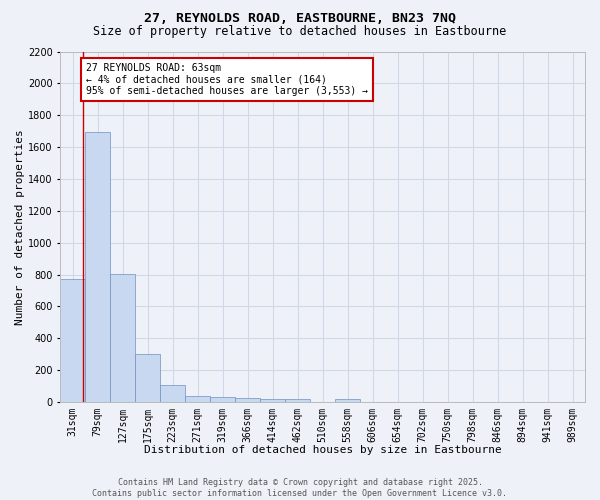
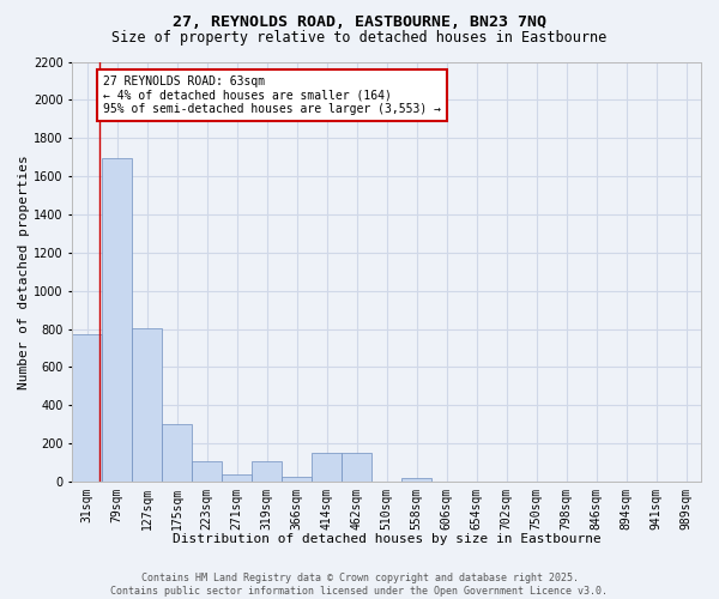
319sqm: 40 -> 110
414sqm: 20 -> 150
462sqm: 20 -> 150
